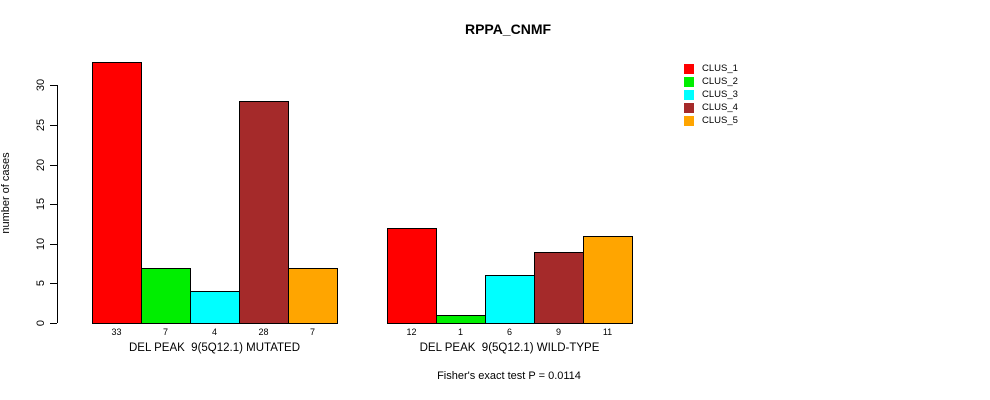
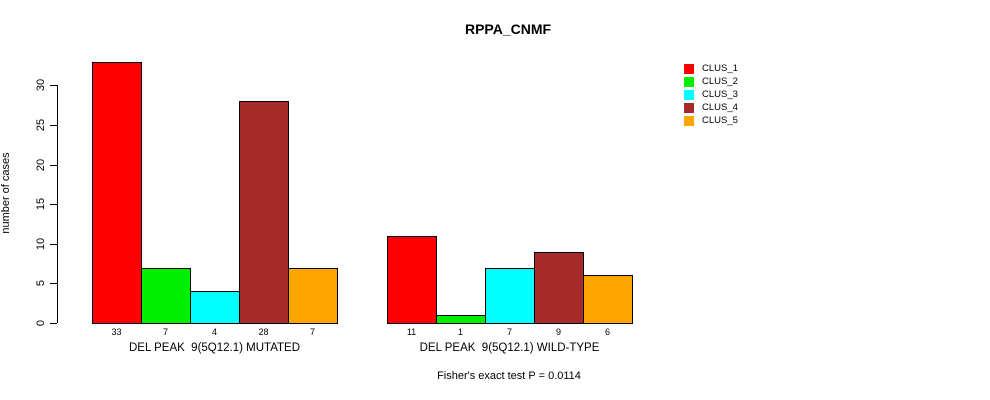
CLUS_1/DEL PEAK 9(5Q12.1) WILD-TYPE: 12 -> 11
CLUS_3/DEL PEAK 9(5Q12.1) WILD-TYPE: 6 -> 7
CLUS_5/DEL PEAK 9(5Q12.1) WILD-TYPE: 11 -> 6
